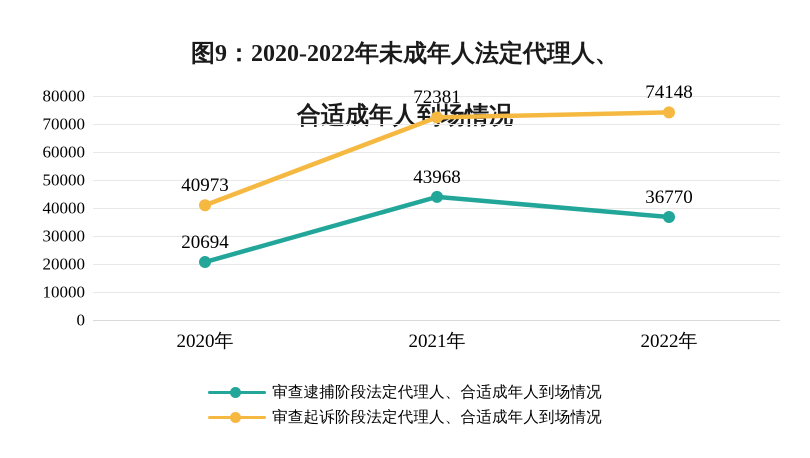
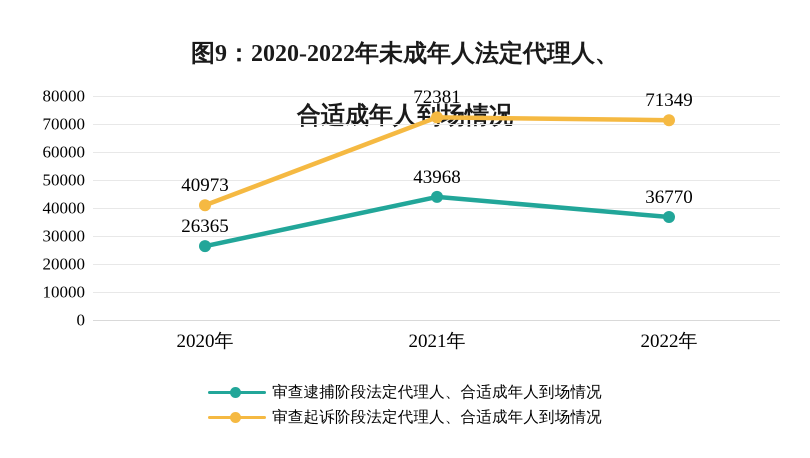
审查逮捕阶段法定代理人、合适成年人到场情况/2020年: 20694 -> 26365
审查起诉阶段法定代理人、合适成年人到场情况/2022年: 74148 -> 71349
